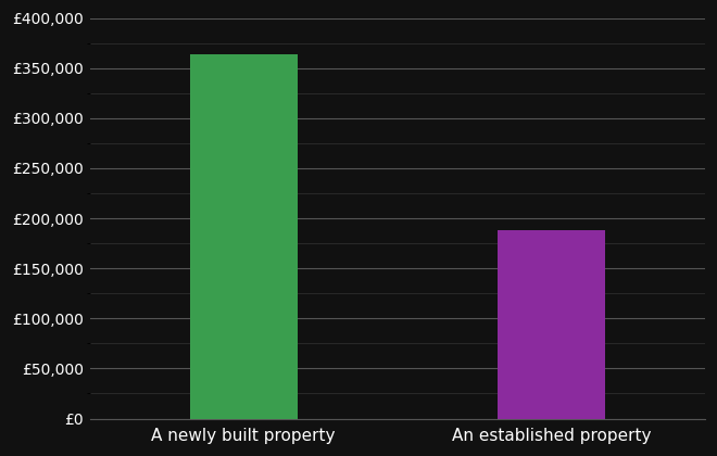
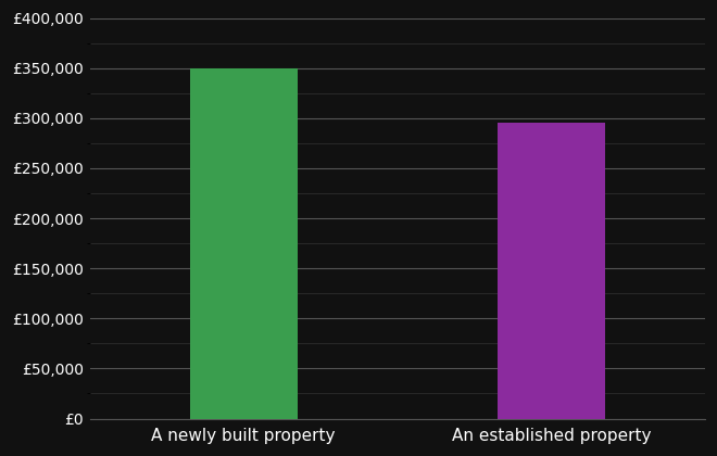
A newly built property: £364,000 -> £350,000
An established property: £188,000 -> £295,000
